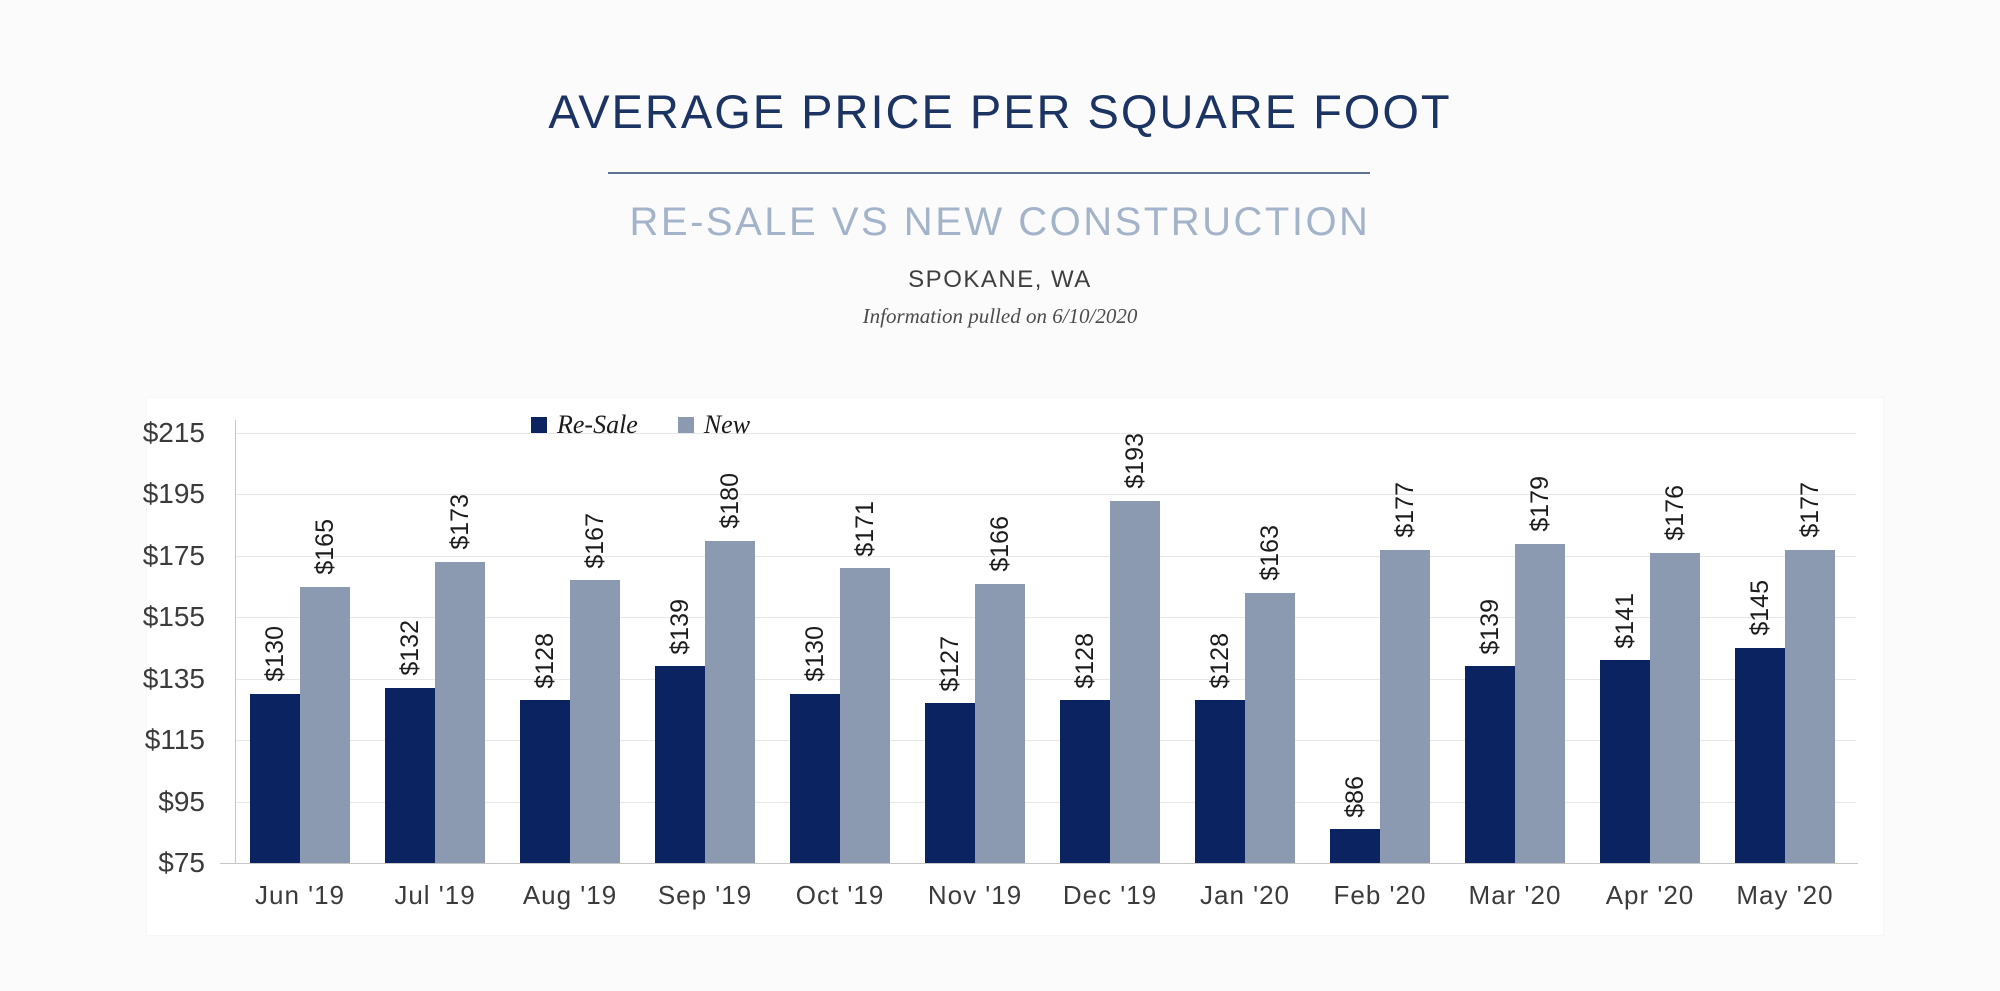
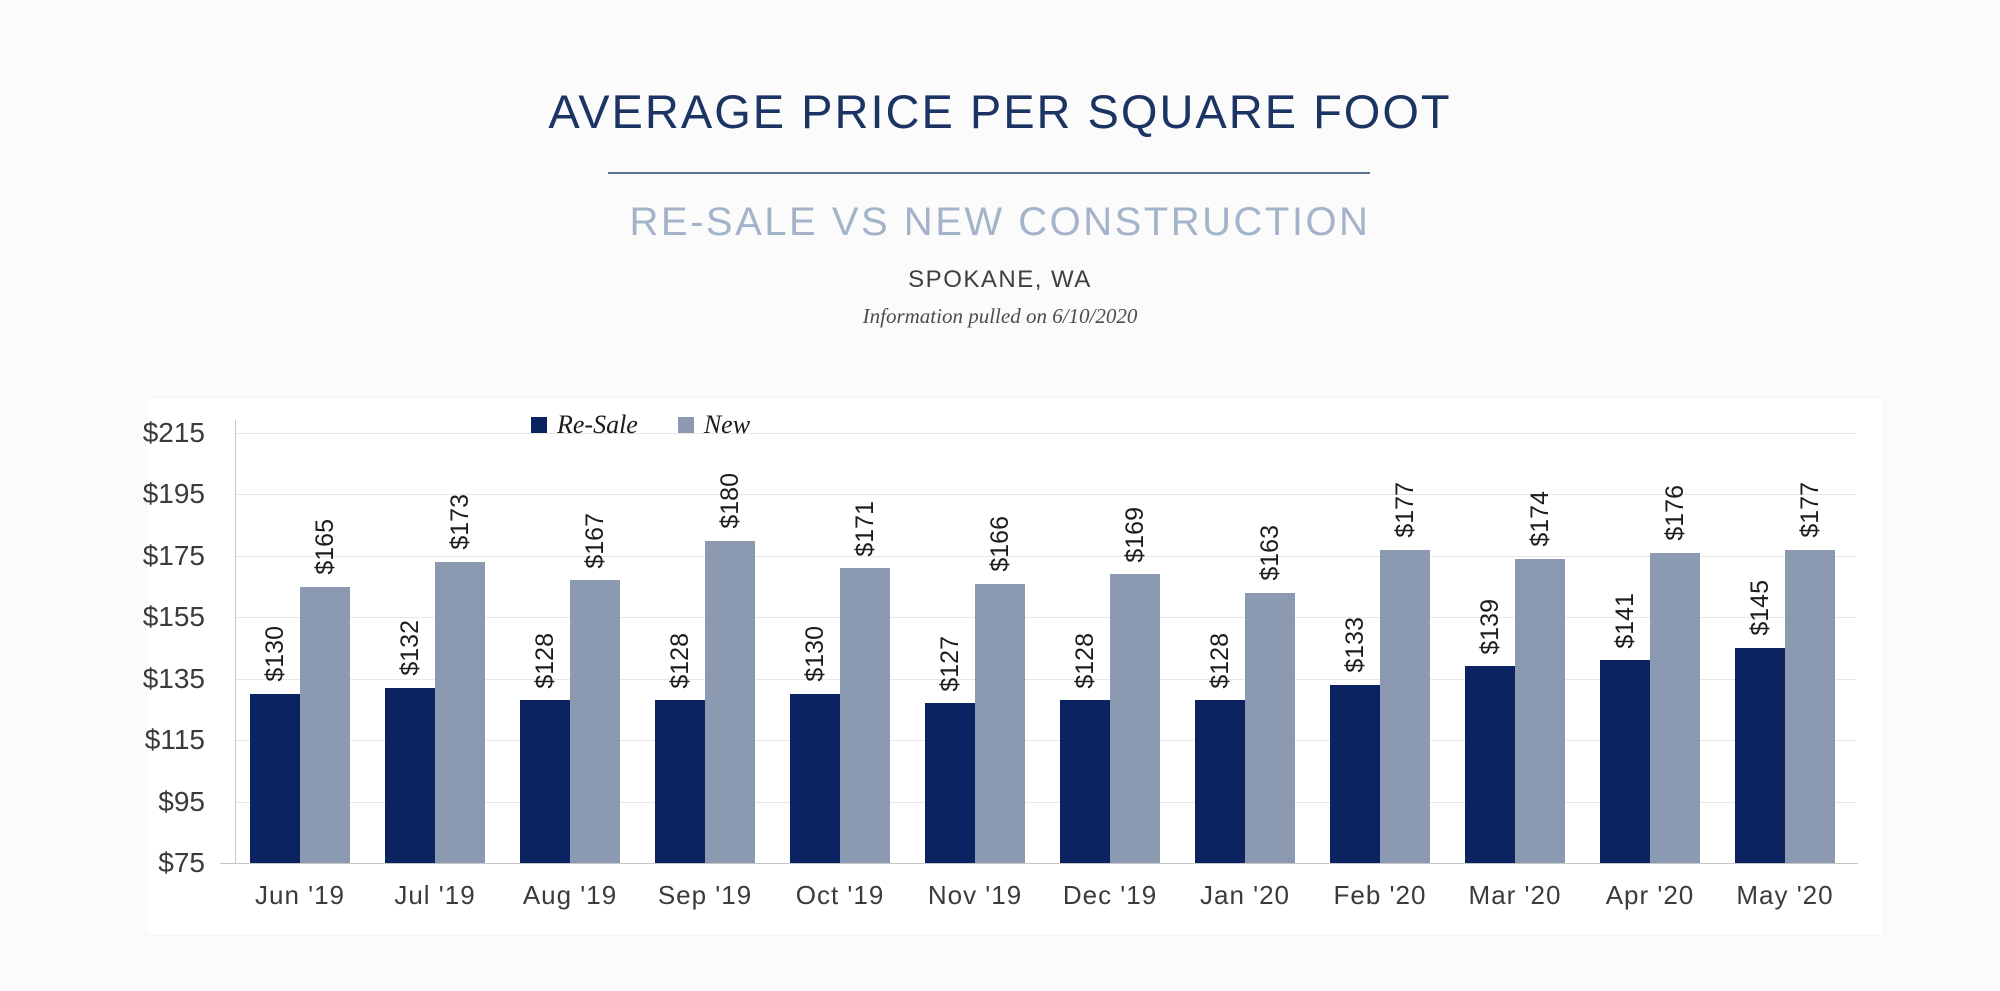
Re-Sale/Sep '19: $139 -> $128
New/Dec '19: $193 -> $169
Re-Sale/Feb '20: $86 -> $133
New/Mar '20: $179 -> $174
